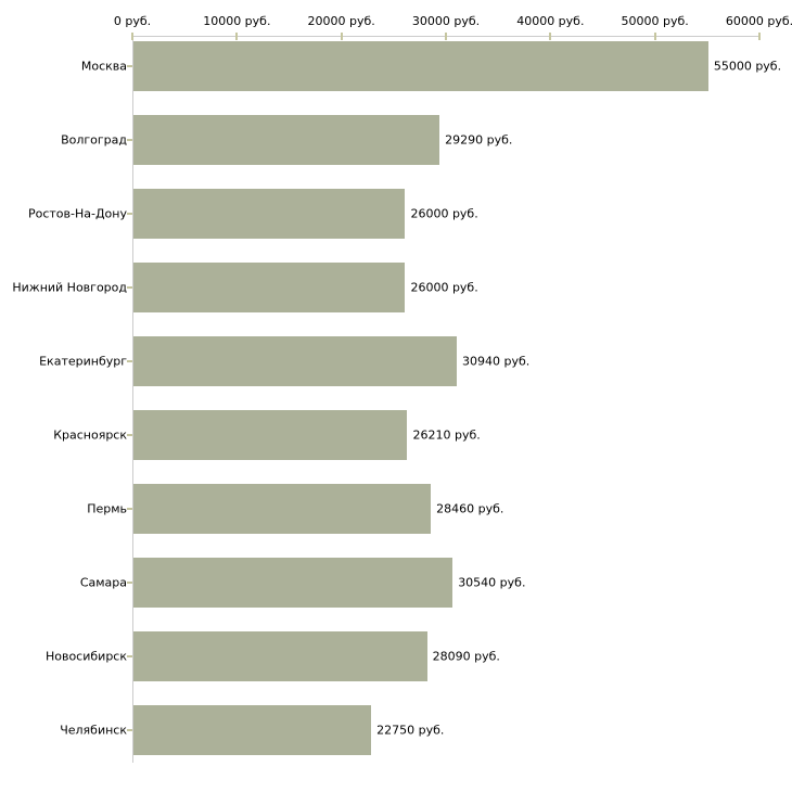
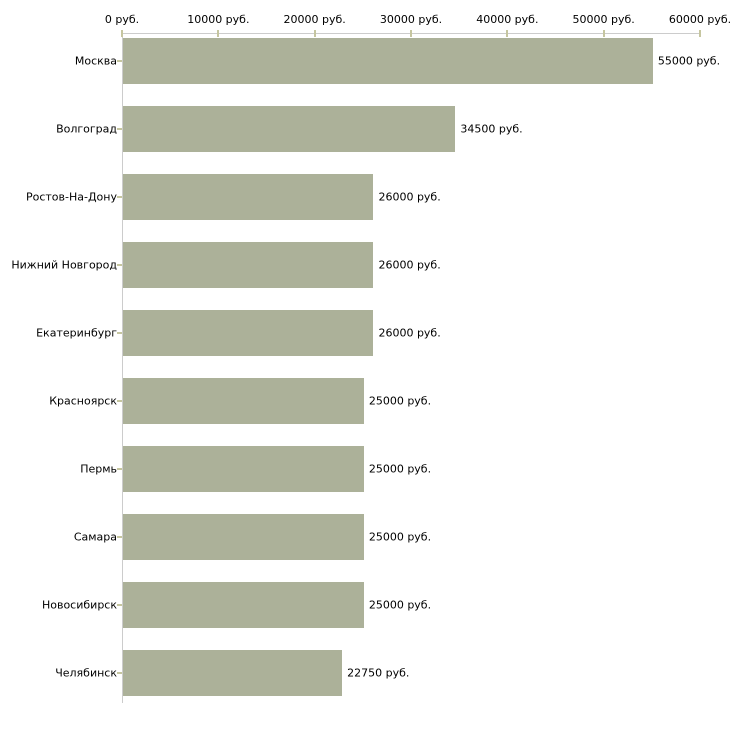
Волгоград: 29290 -> 34500
Екатеринбург: 30940 -> 26000
Красноярск: 26210 -> 25000
Пермь: 28460 -> 25000
Самара: 30540 -> 25000
Новосибирск: 28090 -> 25000
